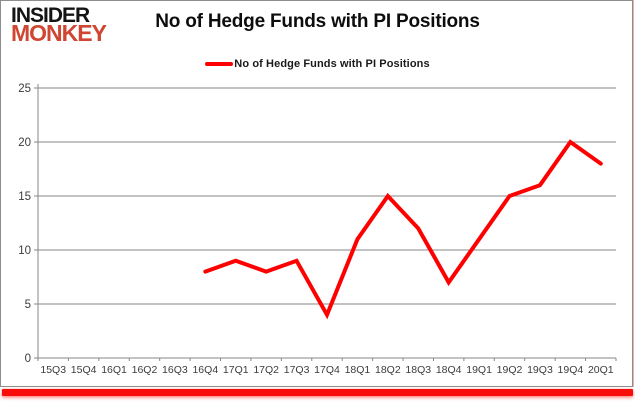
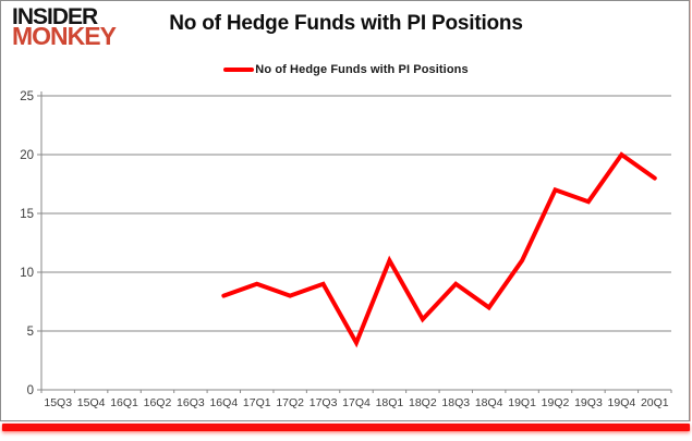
18Q2: 15 -> 6
18Q3: 12 -> 9
19Q2: 15 -> 17
